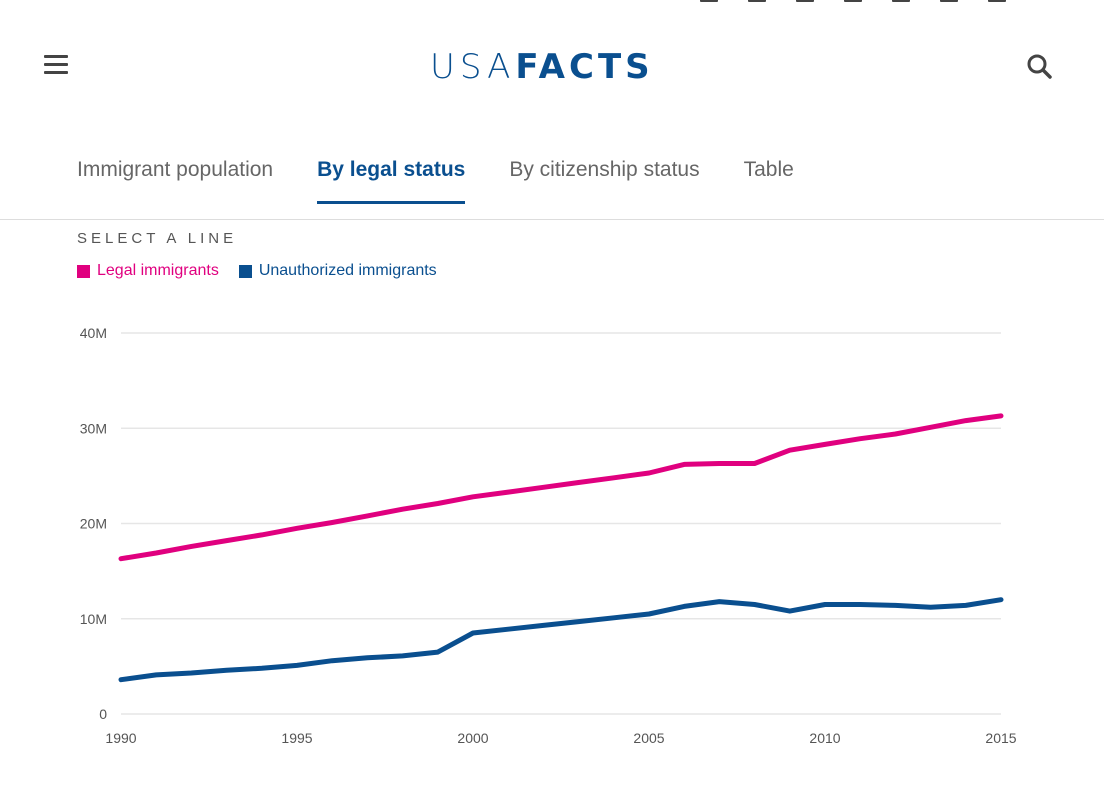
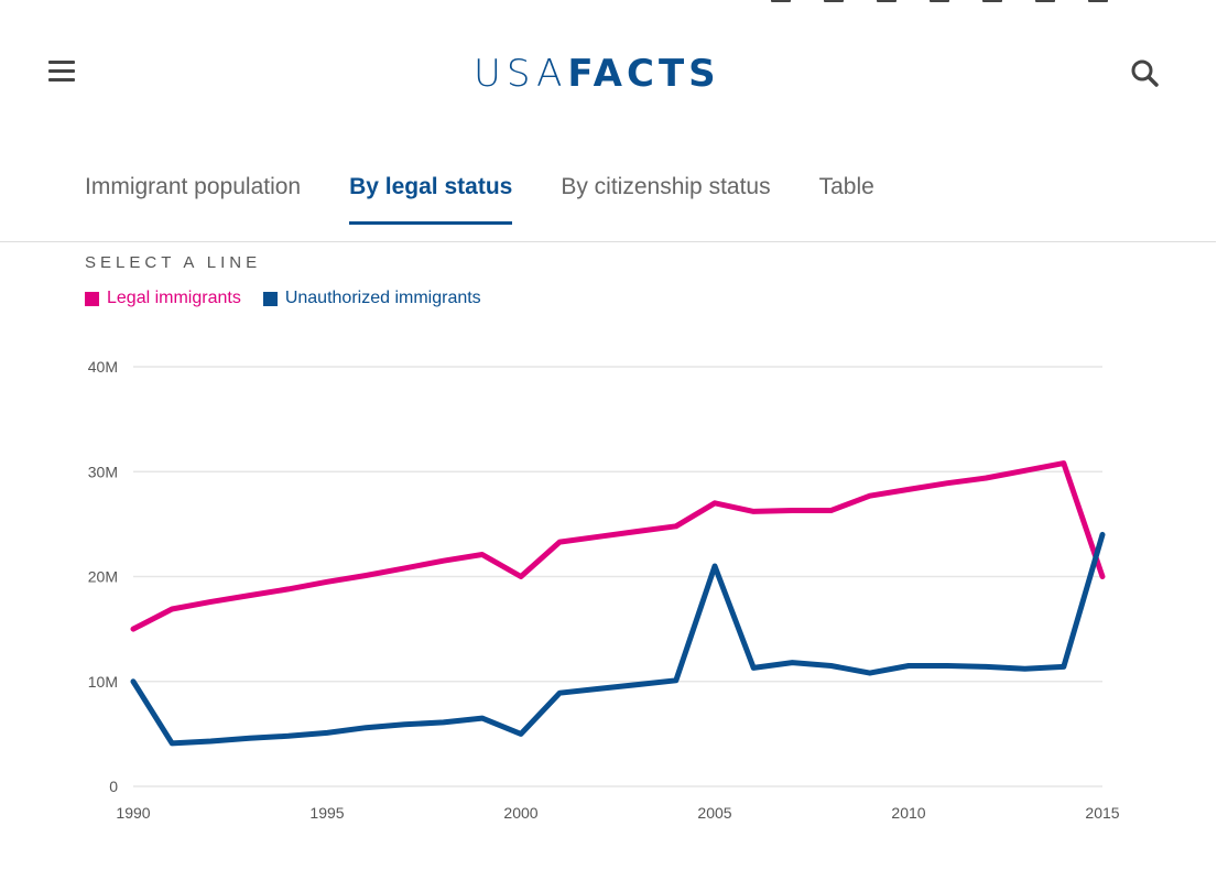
Legal immigrants/1990: 16M -> 15M
Unauthorized immigrants/1990: 4M -> 10M
Legal immigrants/2000: 23M -> 20M
Unauthorized immigrants/2000: 8M -> 5M
Legal immigrants/2005: 25M -> 27M
Unauthorized immigrants/2005: 10M -> 21M
Legal immigrants/2015: 31M -> 20M
Unauthorized immigrants/2015: 12M -> 24M
